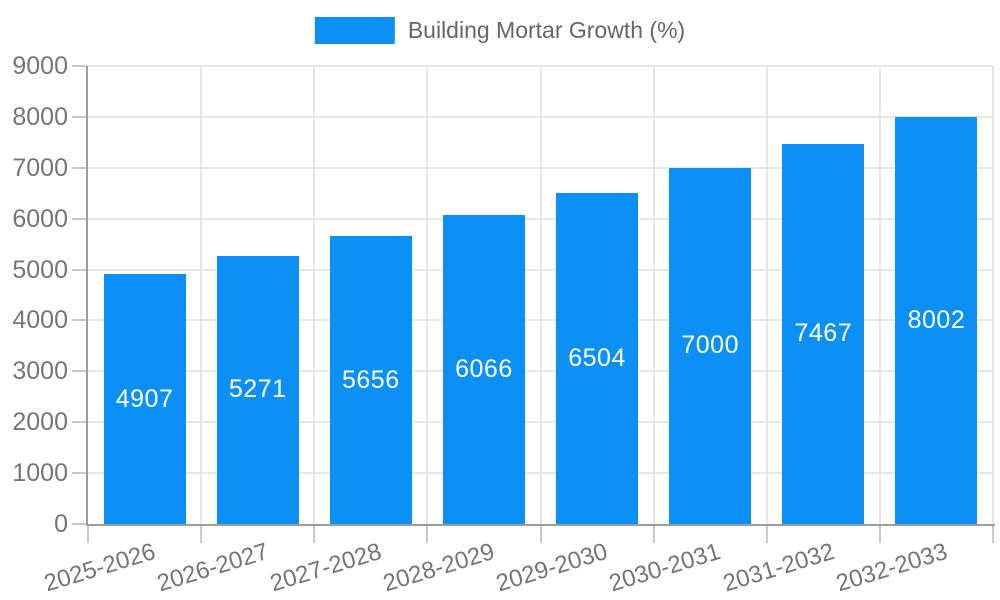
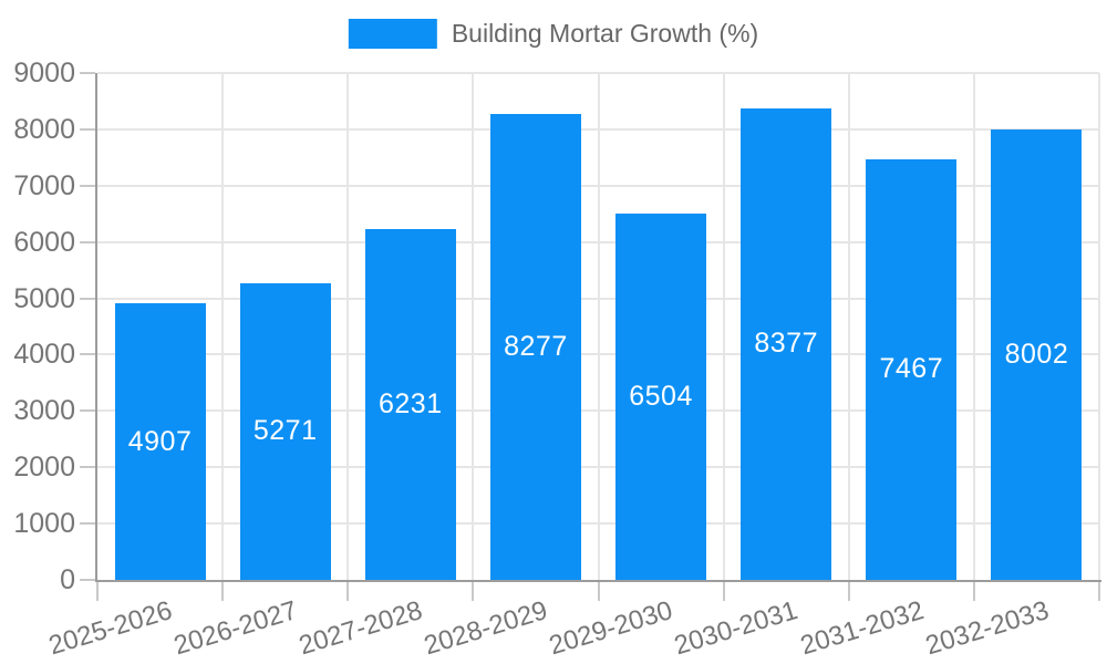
2027-2028: 5656 -> 6231
2028-2029: 6066 -> 8277
2030-2031: 7000 -> 8377
